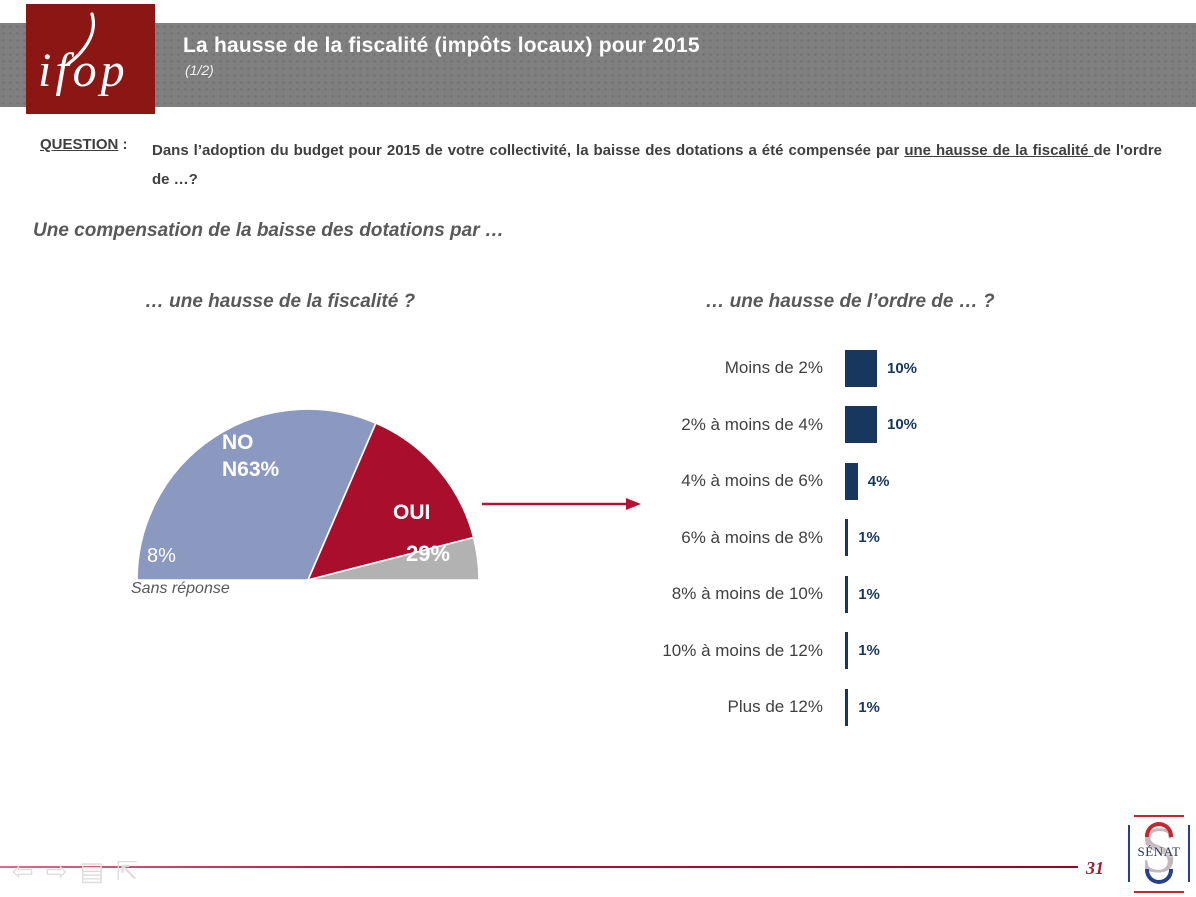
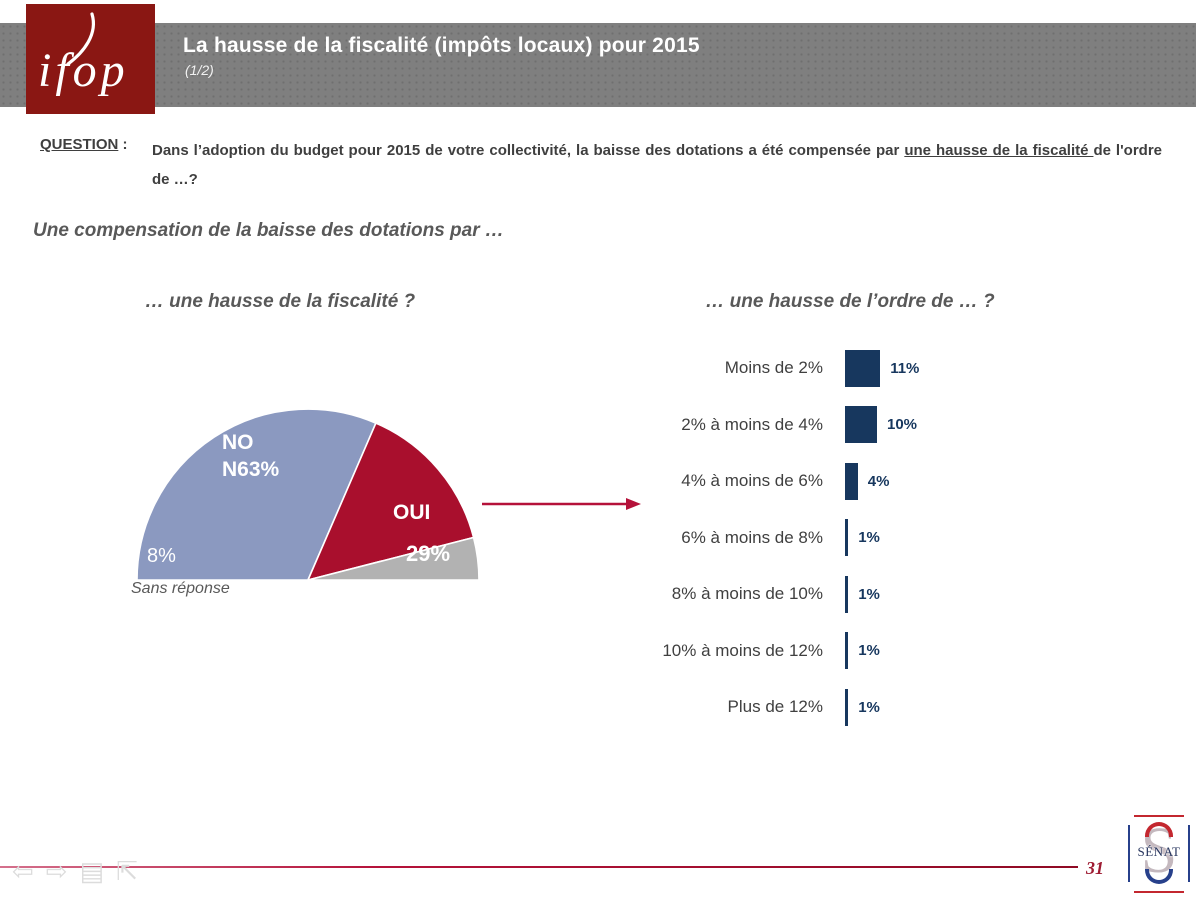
… une hausse de l’ordre de … ?/Moins de 2%: 10% -> 11%
